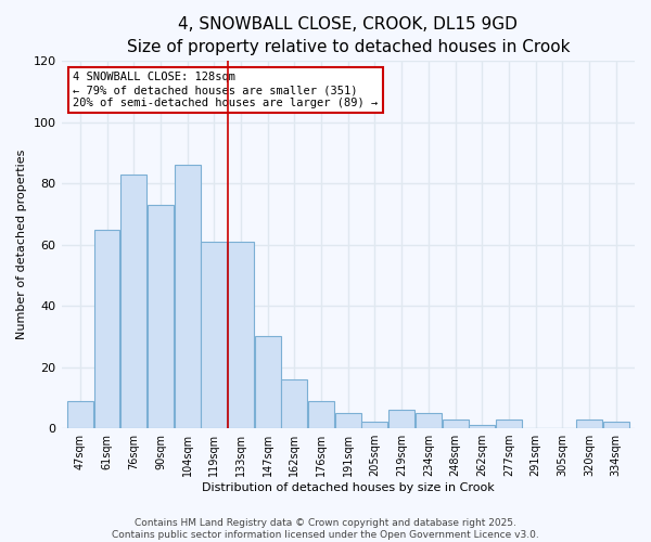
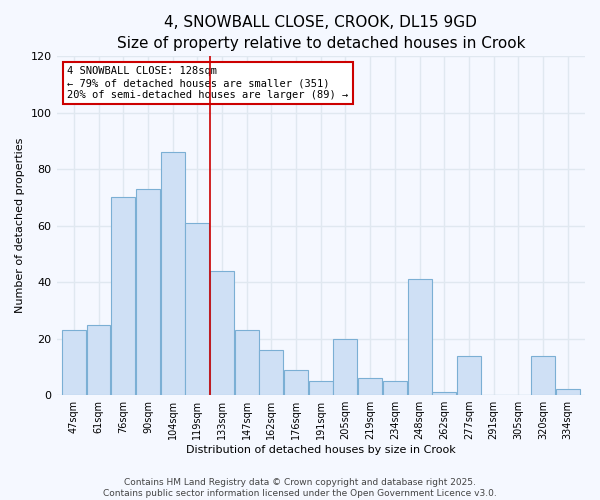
47sqm: 9 -> 23
61sqm: 65 -> 25
76sqm: 83 -> 70
133sqm: 61 -> 44
147sqm: 30 -> 23
205sqm: 2 -> 20
248sqm: 3 -> 41
277sqm: 3 -> 14
320sqm: 3 -> 14
